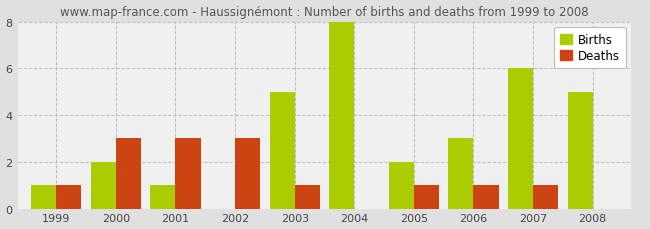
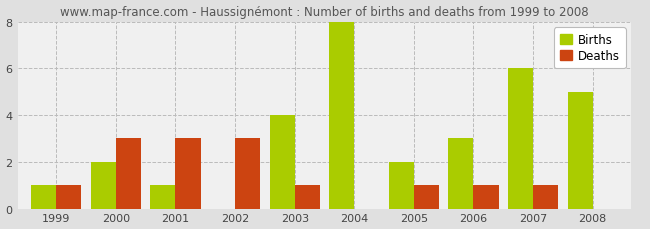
Births/2003: 5 -> 4
